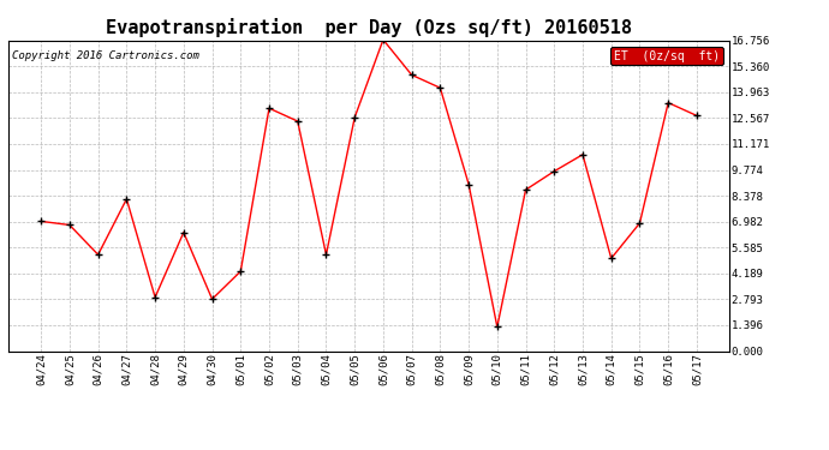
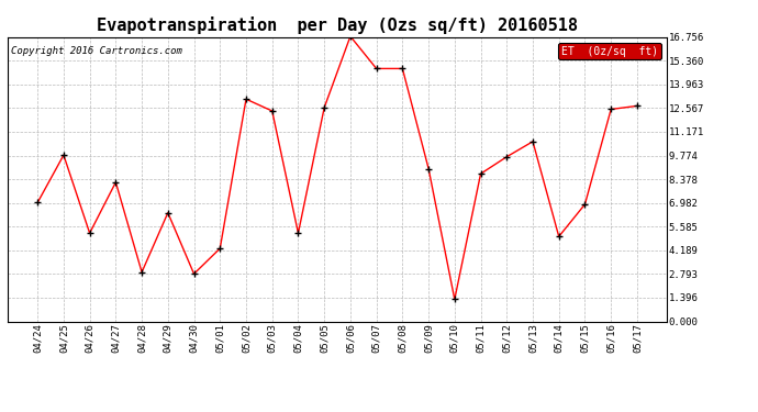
04/25: 6.8 -> 9.8
05/08: 14.2 -> 14.9
05/16: 13.4 -> 12.5
